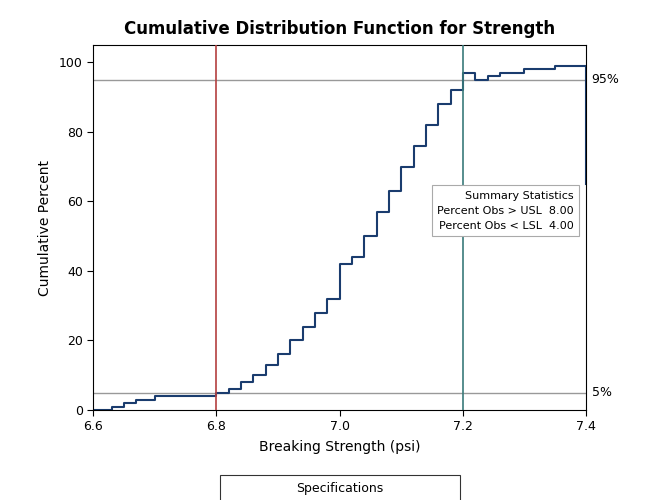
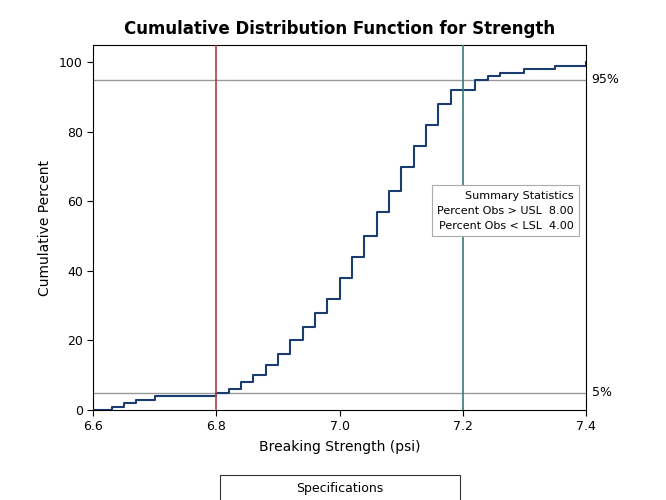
7.0: 42 -> 38
7.2: 97 -> 92
7.4: 65 -> 100
